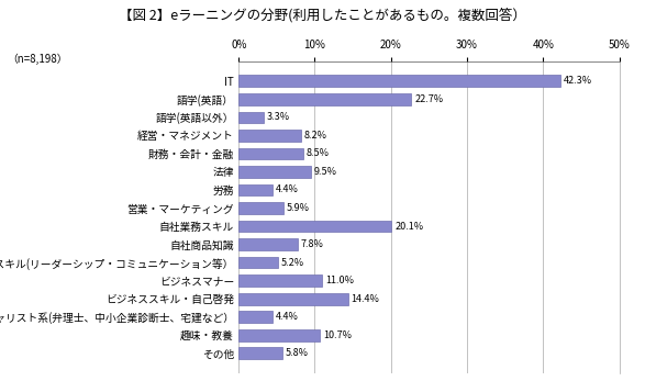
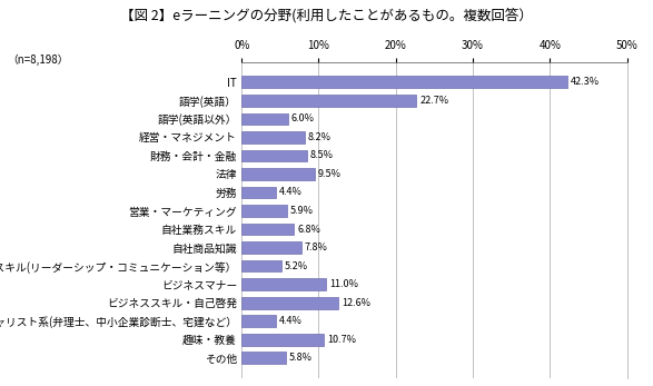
語学(英語以外）: 3.3% -> 6.0%
自社業務スキル: 20.1% -> 6.8%
ビジネススキル・自己啓発: 14.4% -> 12.6%
